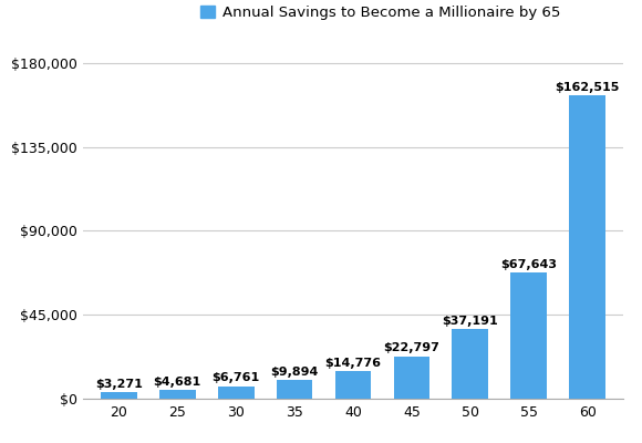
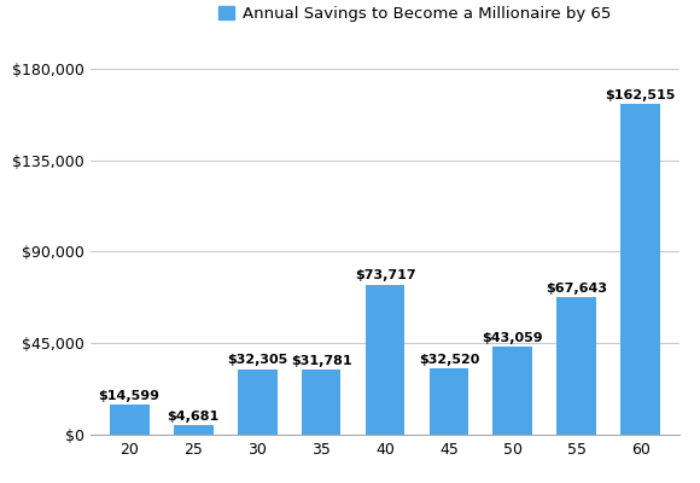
20: $3,271 -> $14,599
30: $6,761 -> $32,305
35: $9,894 -> $31,781
40: $14,776 -> $73,717
45: $22,797 -> $32,520
50: $37,191 -> $43,059
